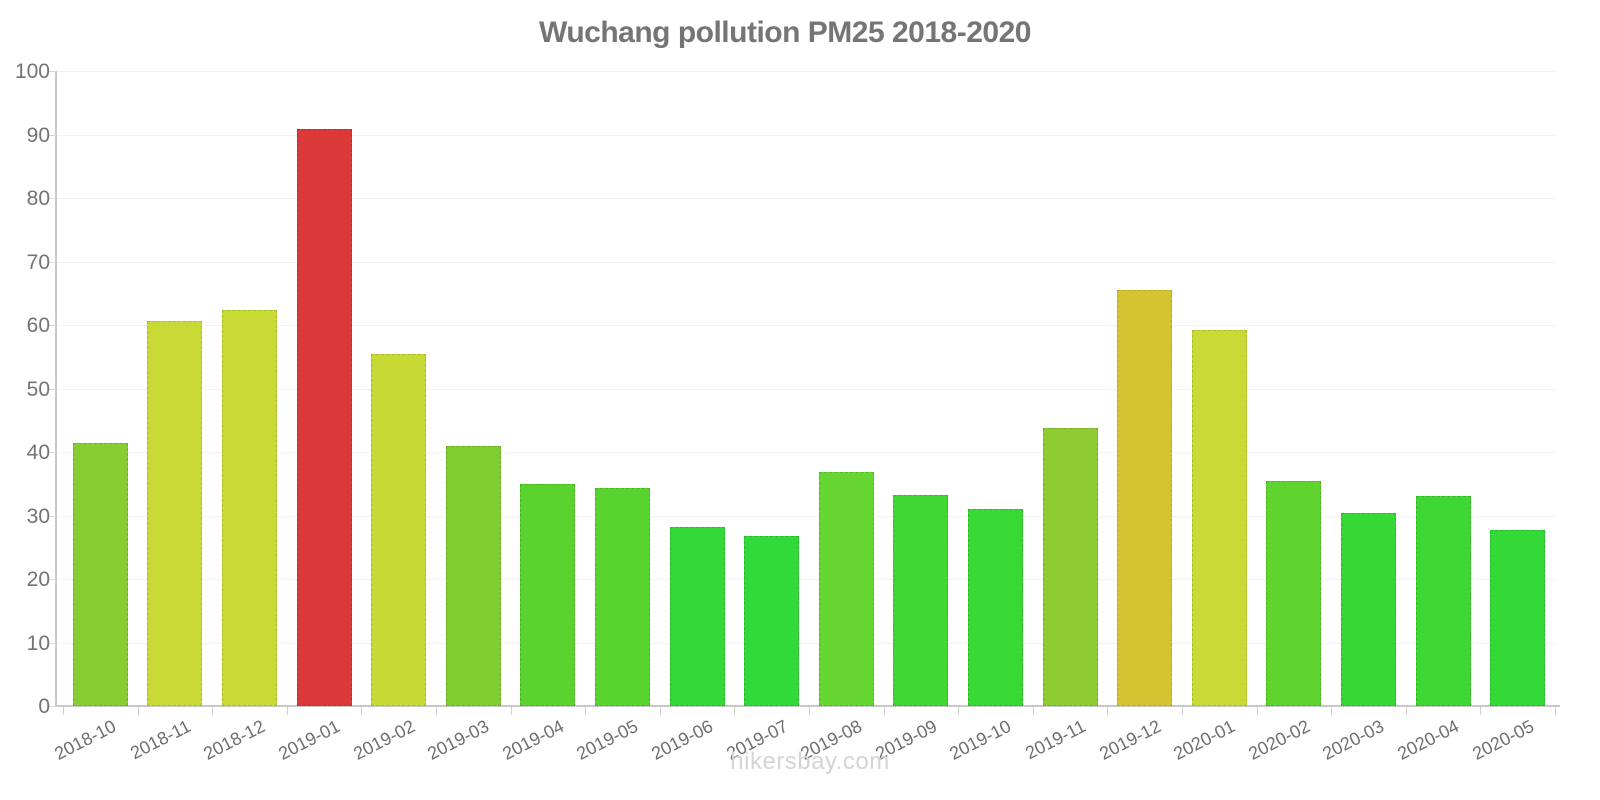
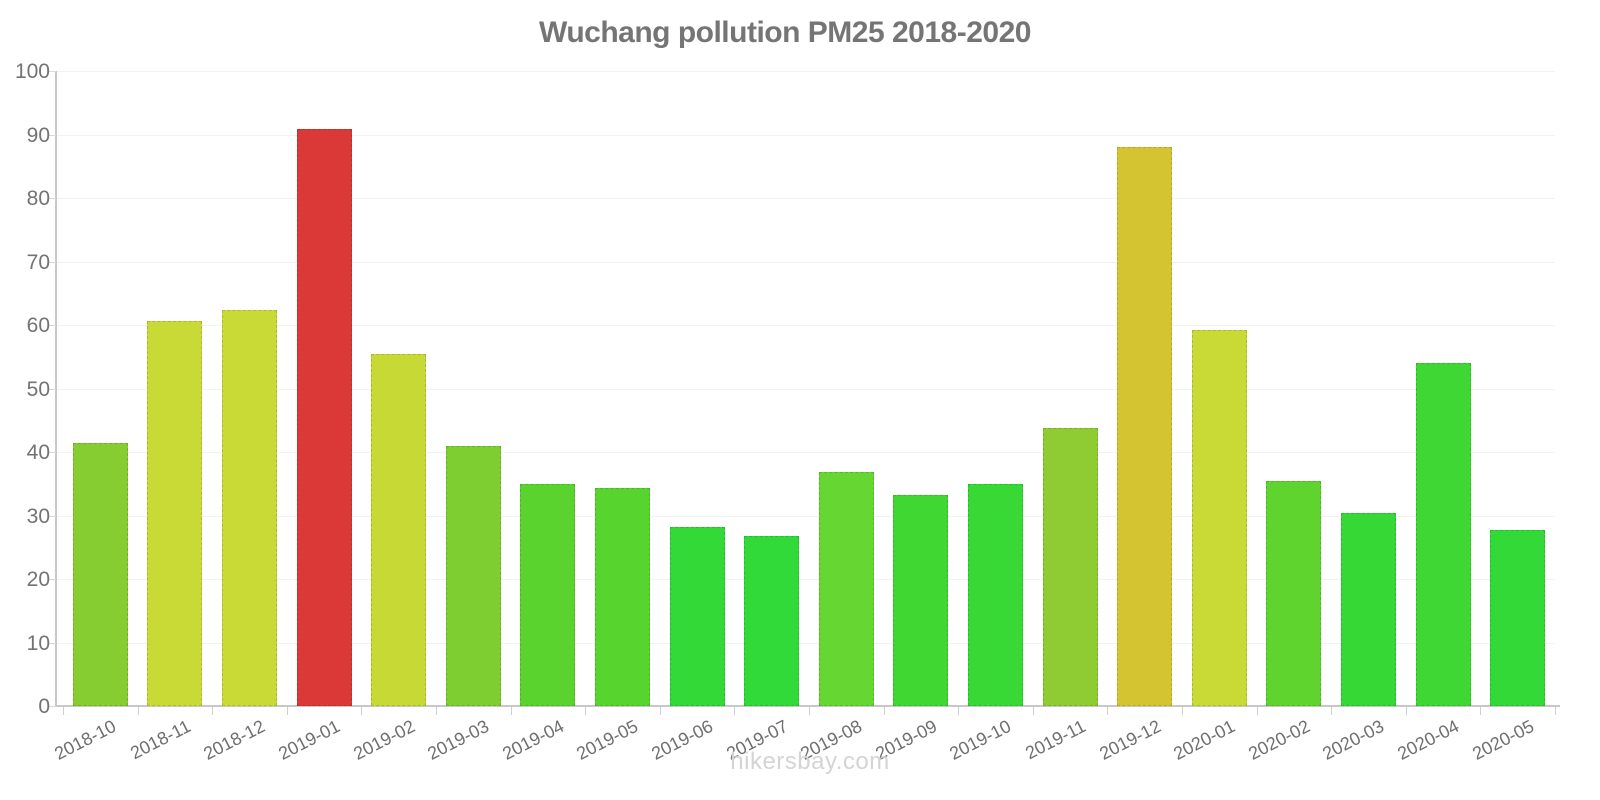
2019-10: 31 -> 35
2019-12: 66 -> 88
2020-04: 33 -> 54
